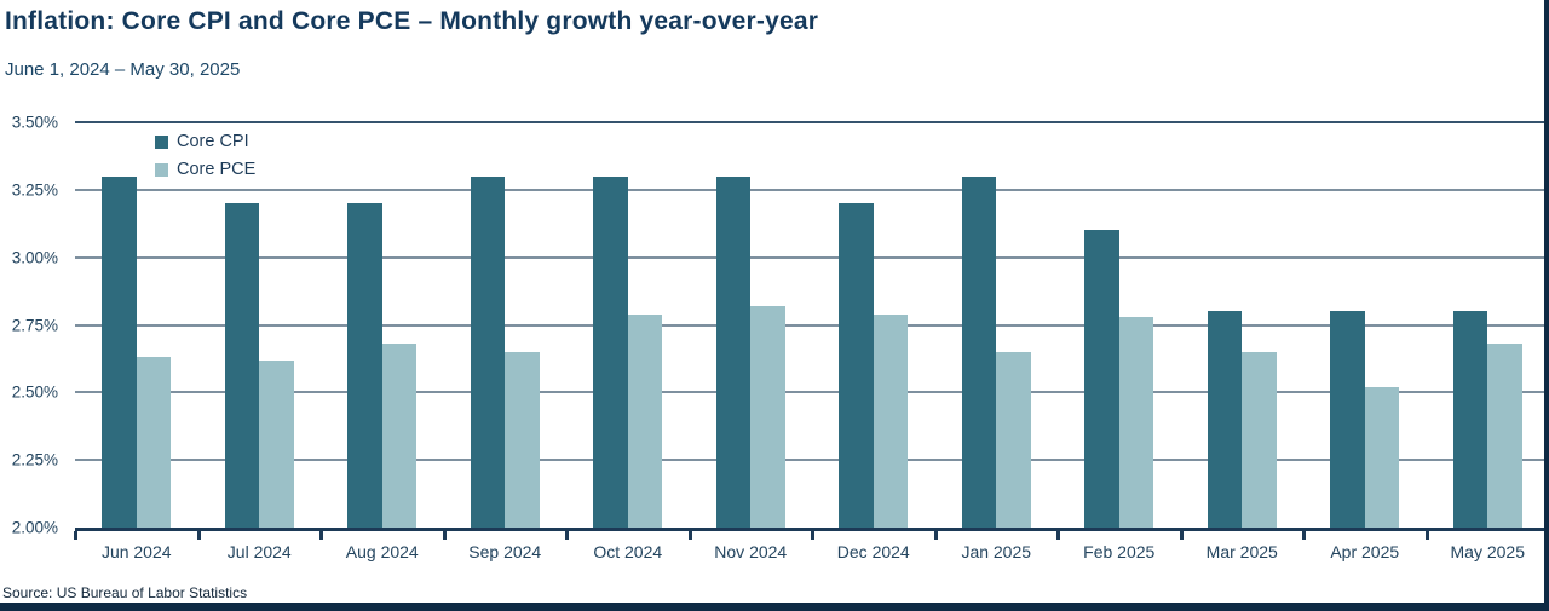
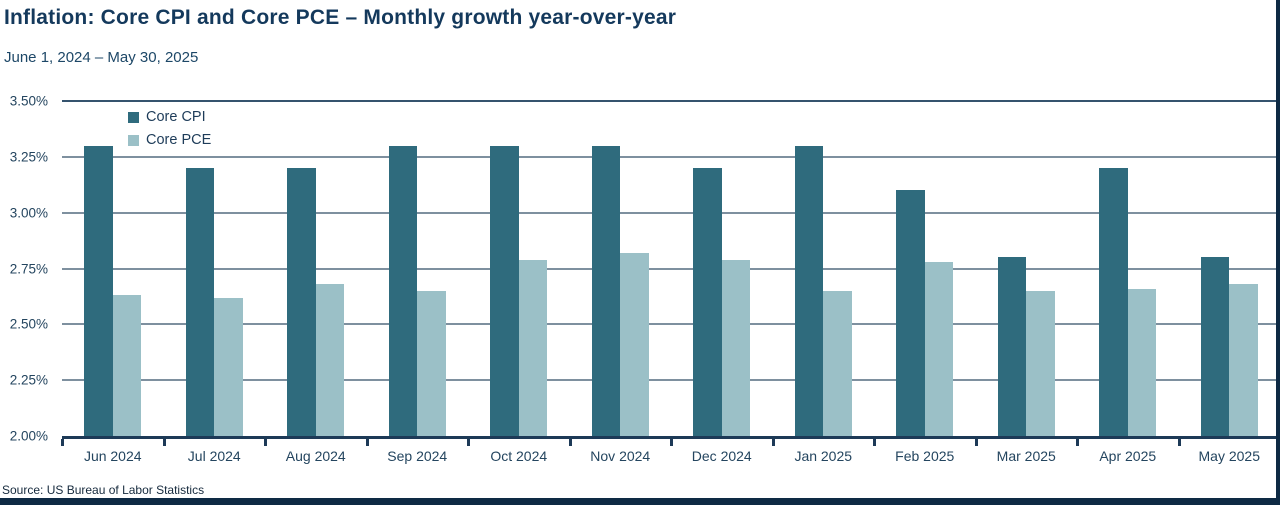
Core CPI/Apr 2025: 2.8% -> 3.2%
Core PCE/Apr 2025: 2.52% -> 2.66%
